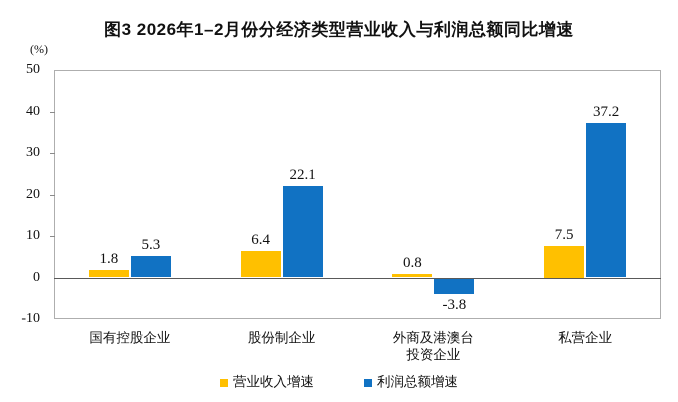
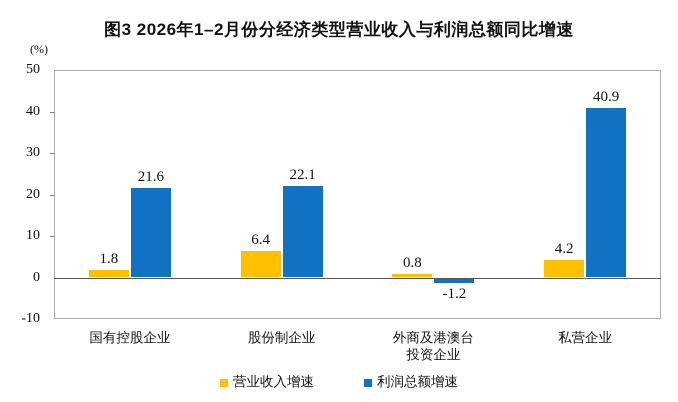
利润总额增速/国有控股企业: 5.3 -> 21.6
利润总额增速/外商及港澳台 投资企业: -3.8 -> -1.2
营业收入增速/私营企业: 7.5 -> 4.2
利润总额增速/私营企业: 37.2 -> 40.9
